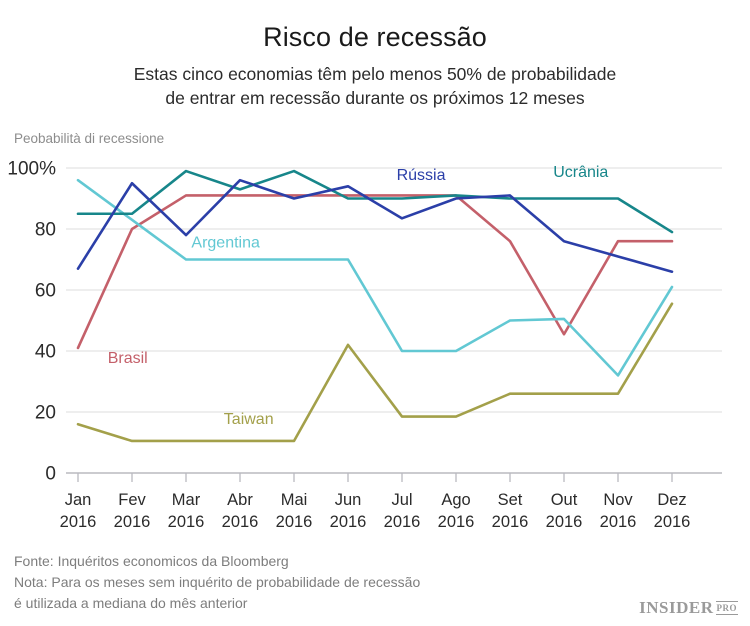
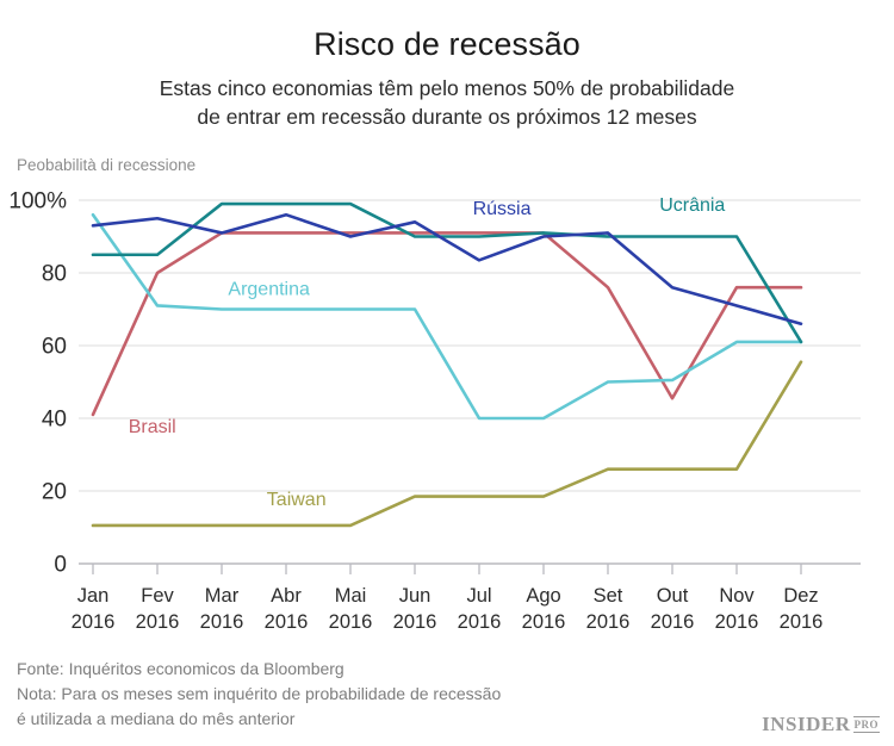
Rússia/Jan: 67% -> 93%
Taiwan/Jan: 16% -> 10%
Argentina/Fev: 83% -> 71%
Rússia/Mar: 78% -> 91%
Ucrânia/Abr: 93% -> 99%
Taiwan/Jun: 42% -> 18%
Argentina/Nov: 32% -> 61%
Ucrânia/Dez: 79% -> 61%
